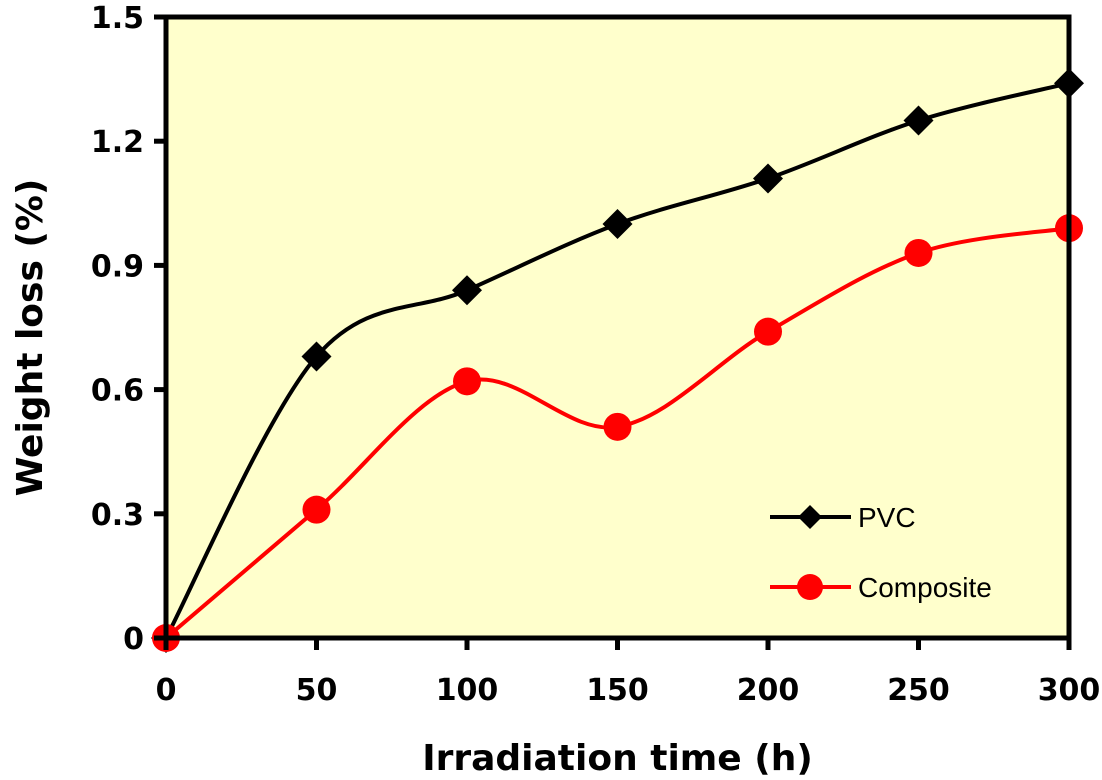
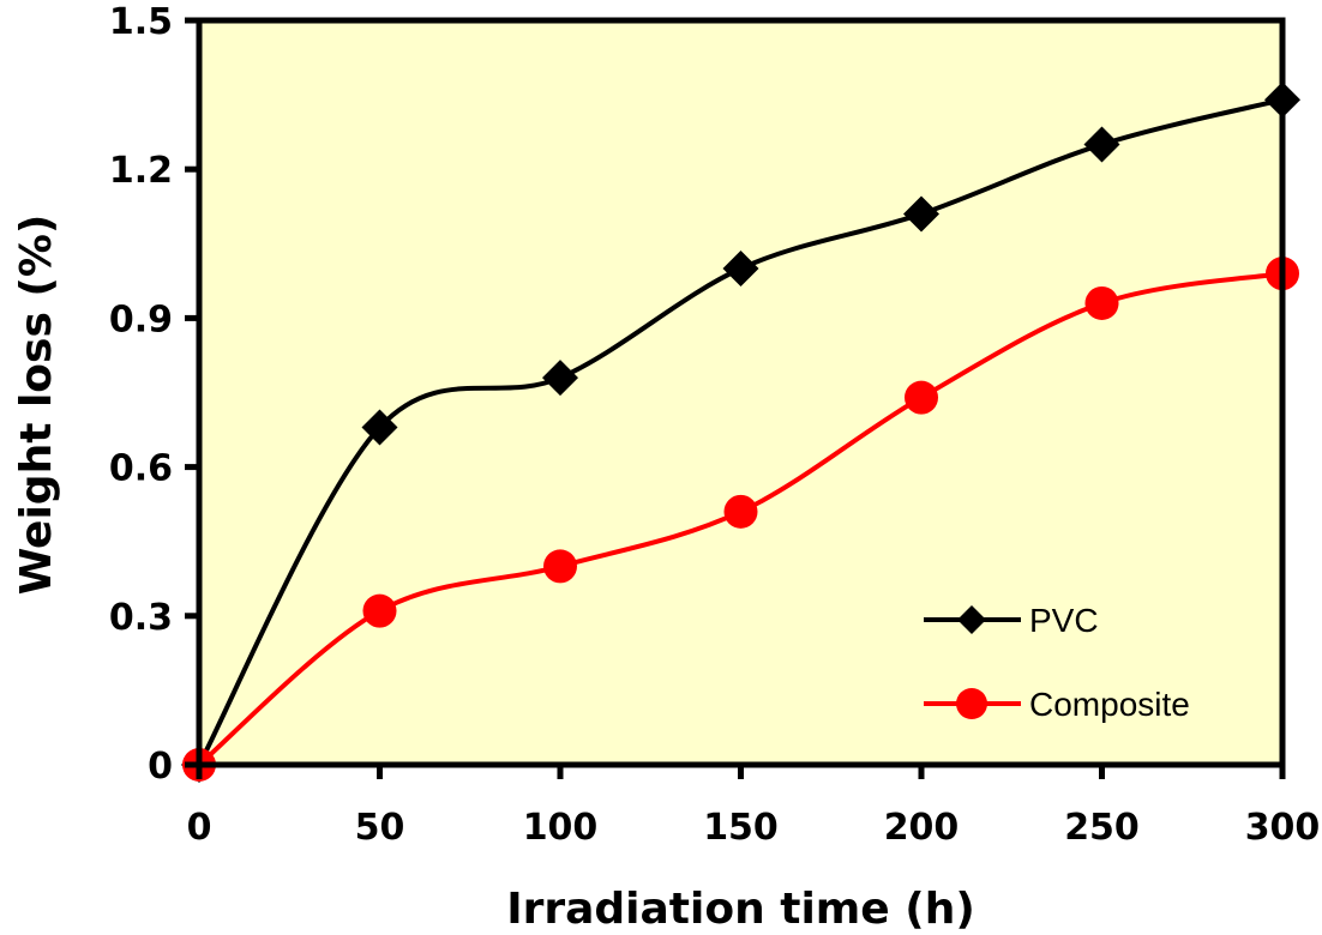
PVC/100: 0.84 -> 0.78
Composite/100: 0.62 -> 0.40
